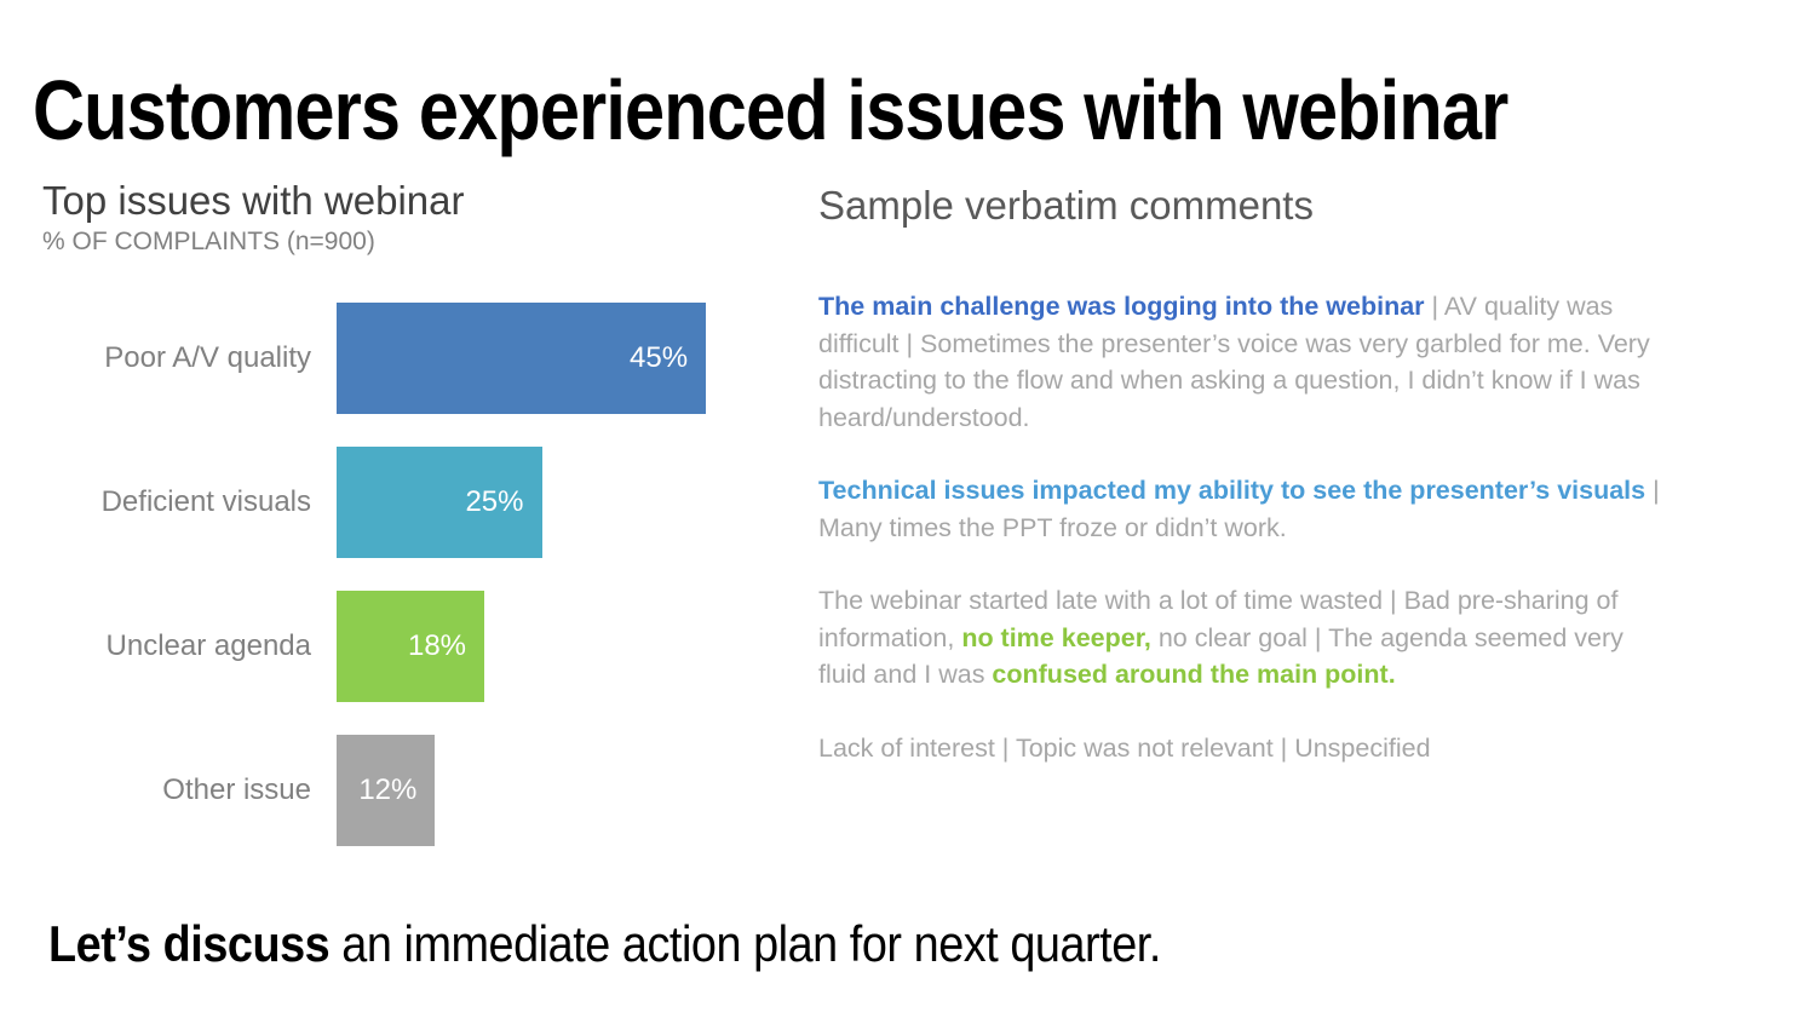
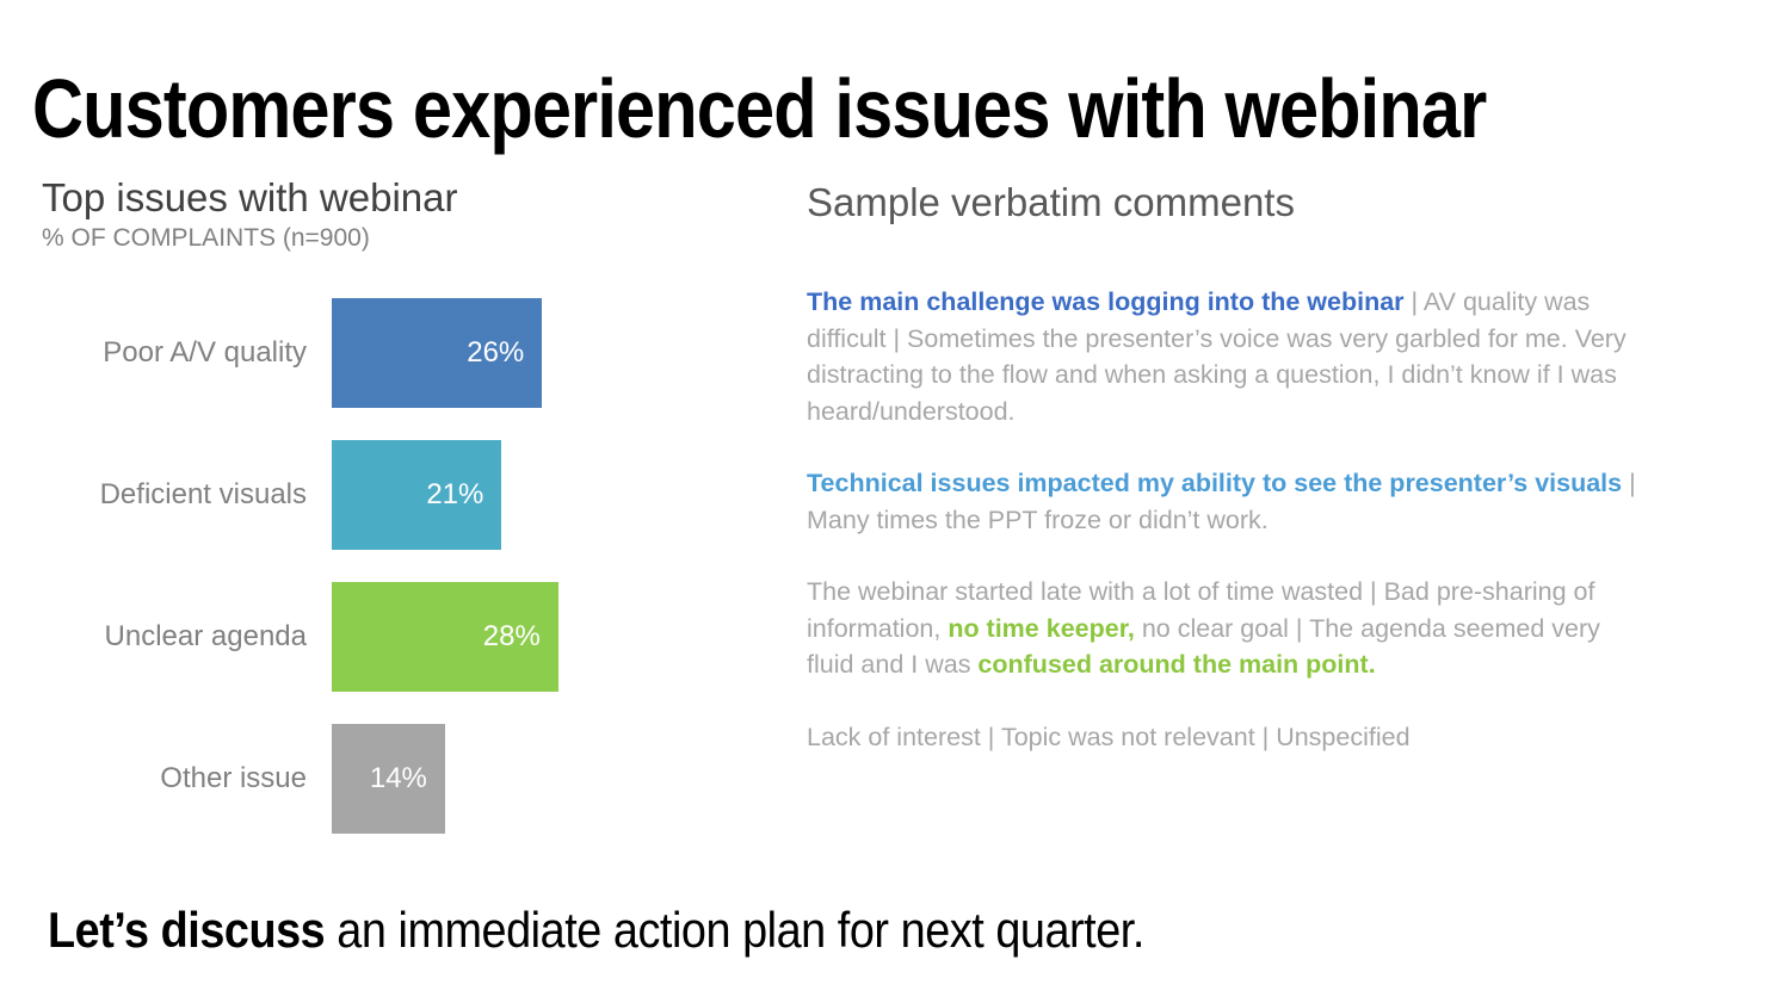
Poor A/V quality: 45% -> 26%
Deficient visuals: 25% -> 21%
Unclear agenda: 18% -> 28%
Other issue: 12% -> 14%
